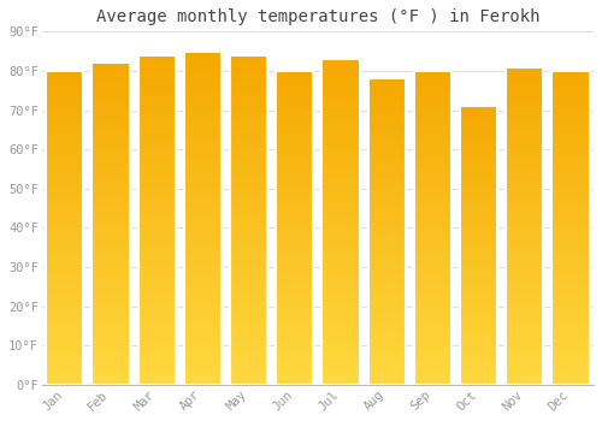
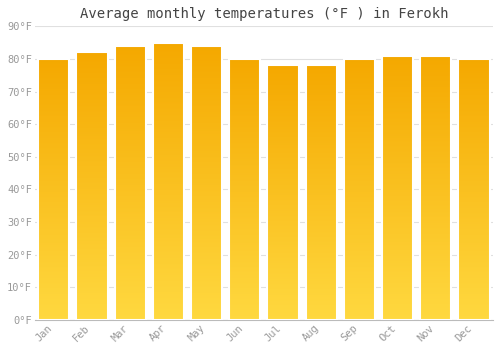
Jul: 83°F -> 78°F
Oct: 71°F -> 81°F
